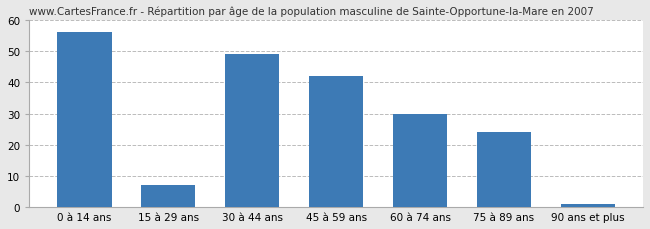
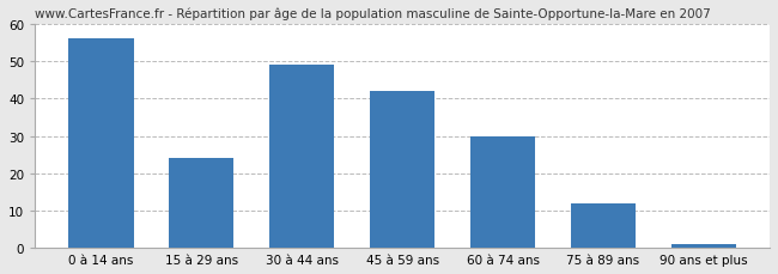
15 à 29 ans: 7 -> 24
75 à 89 ans: 24 -> 12
